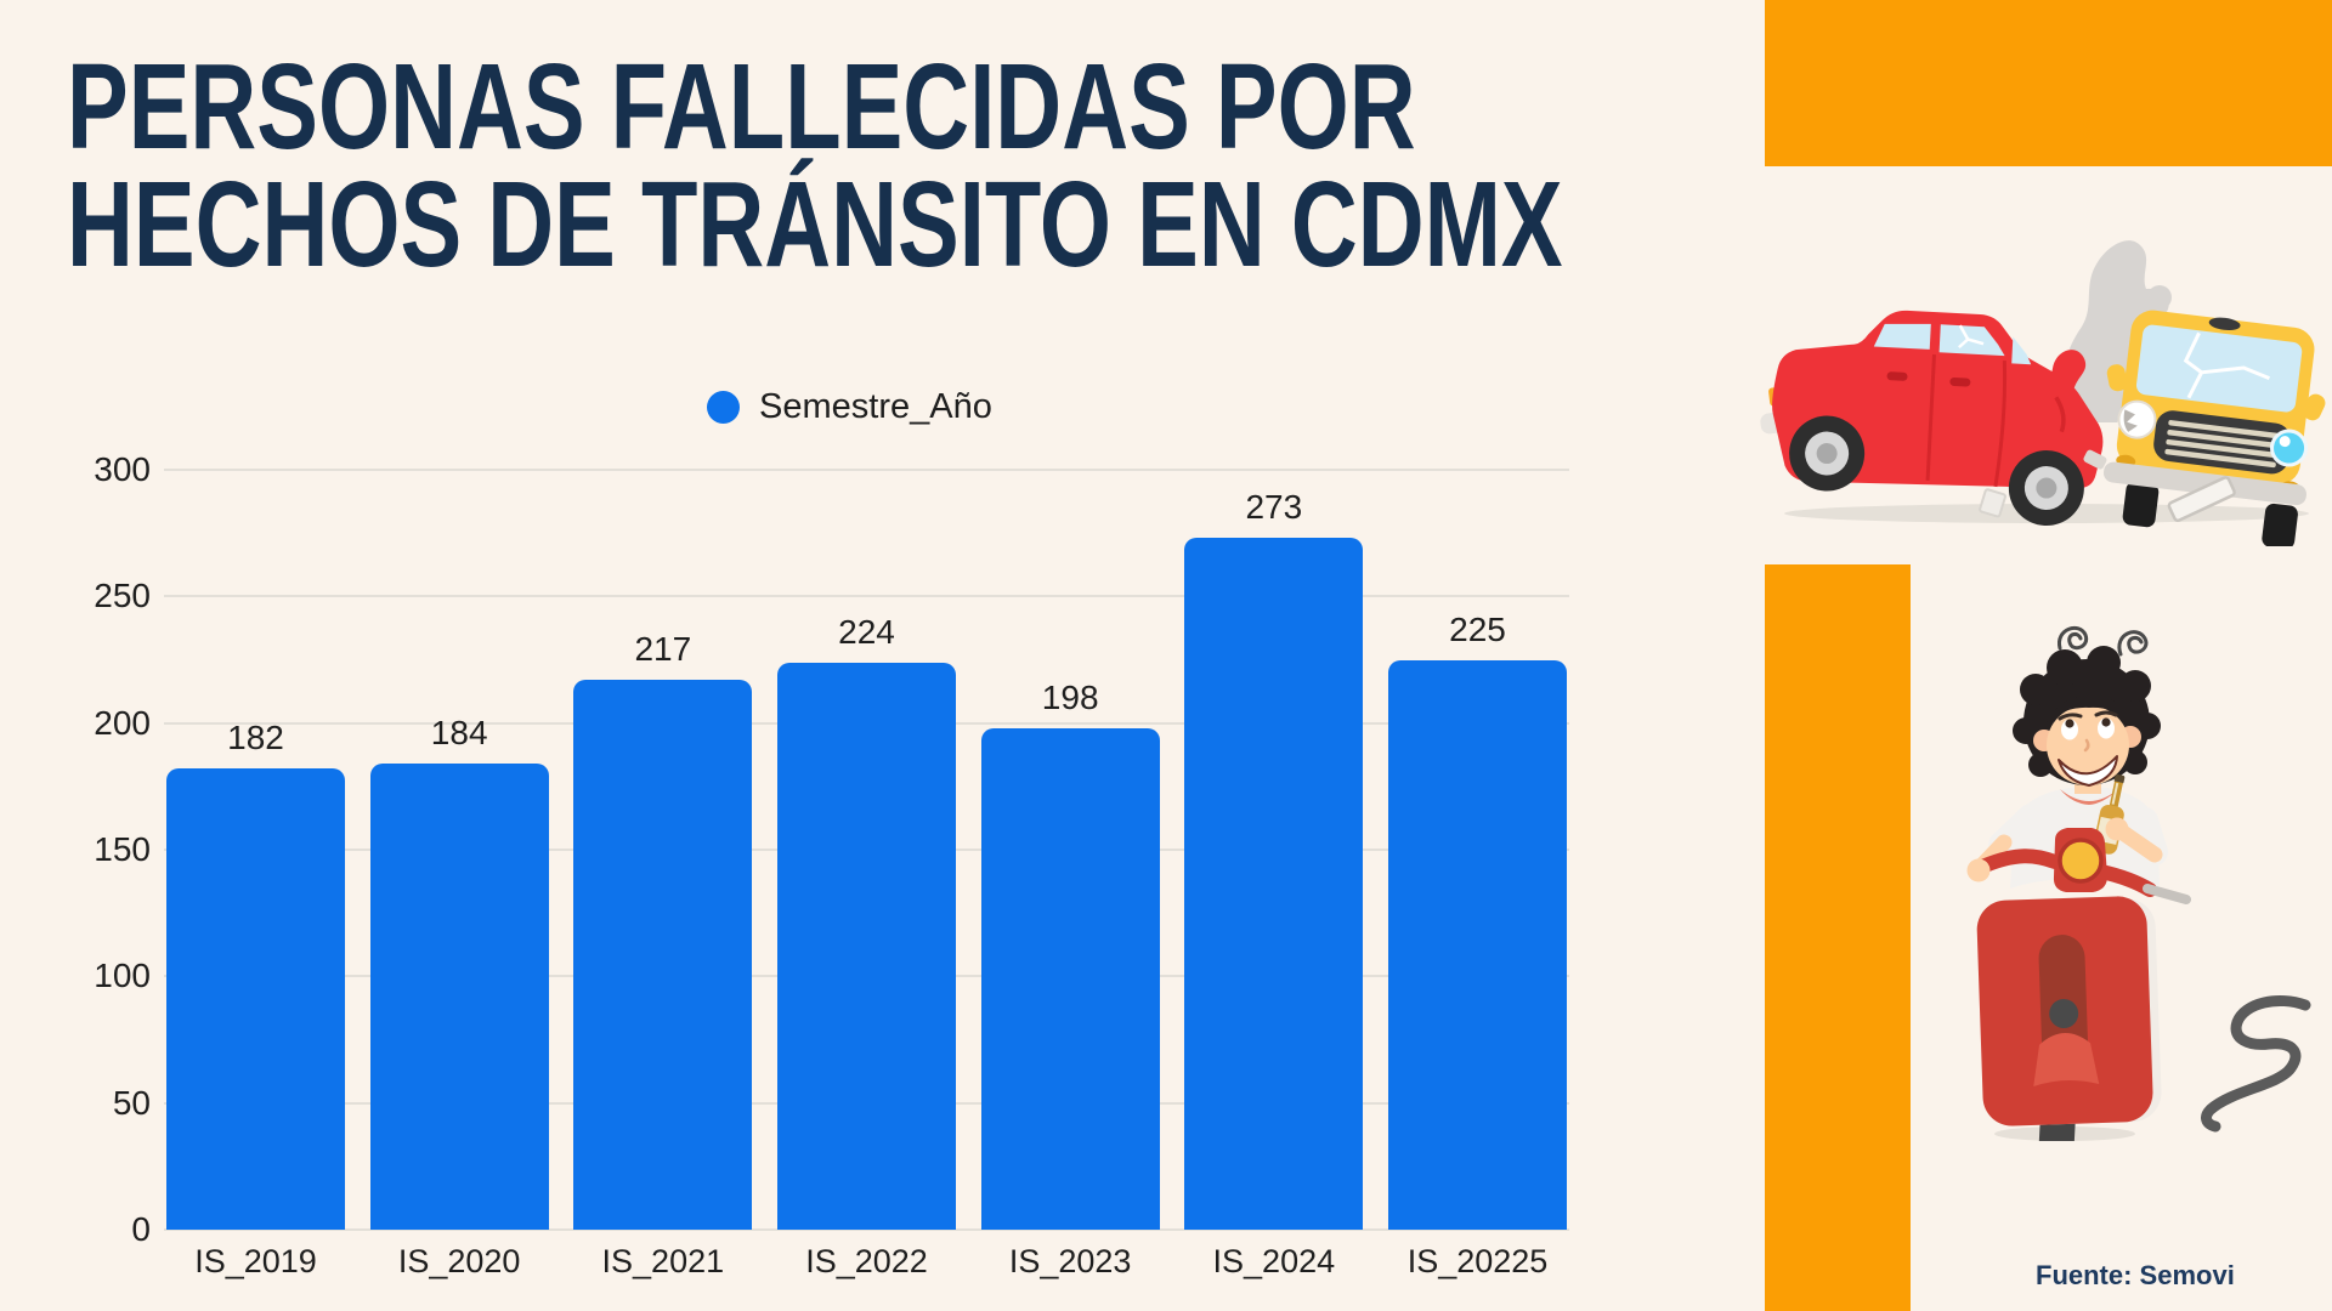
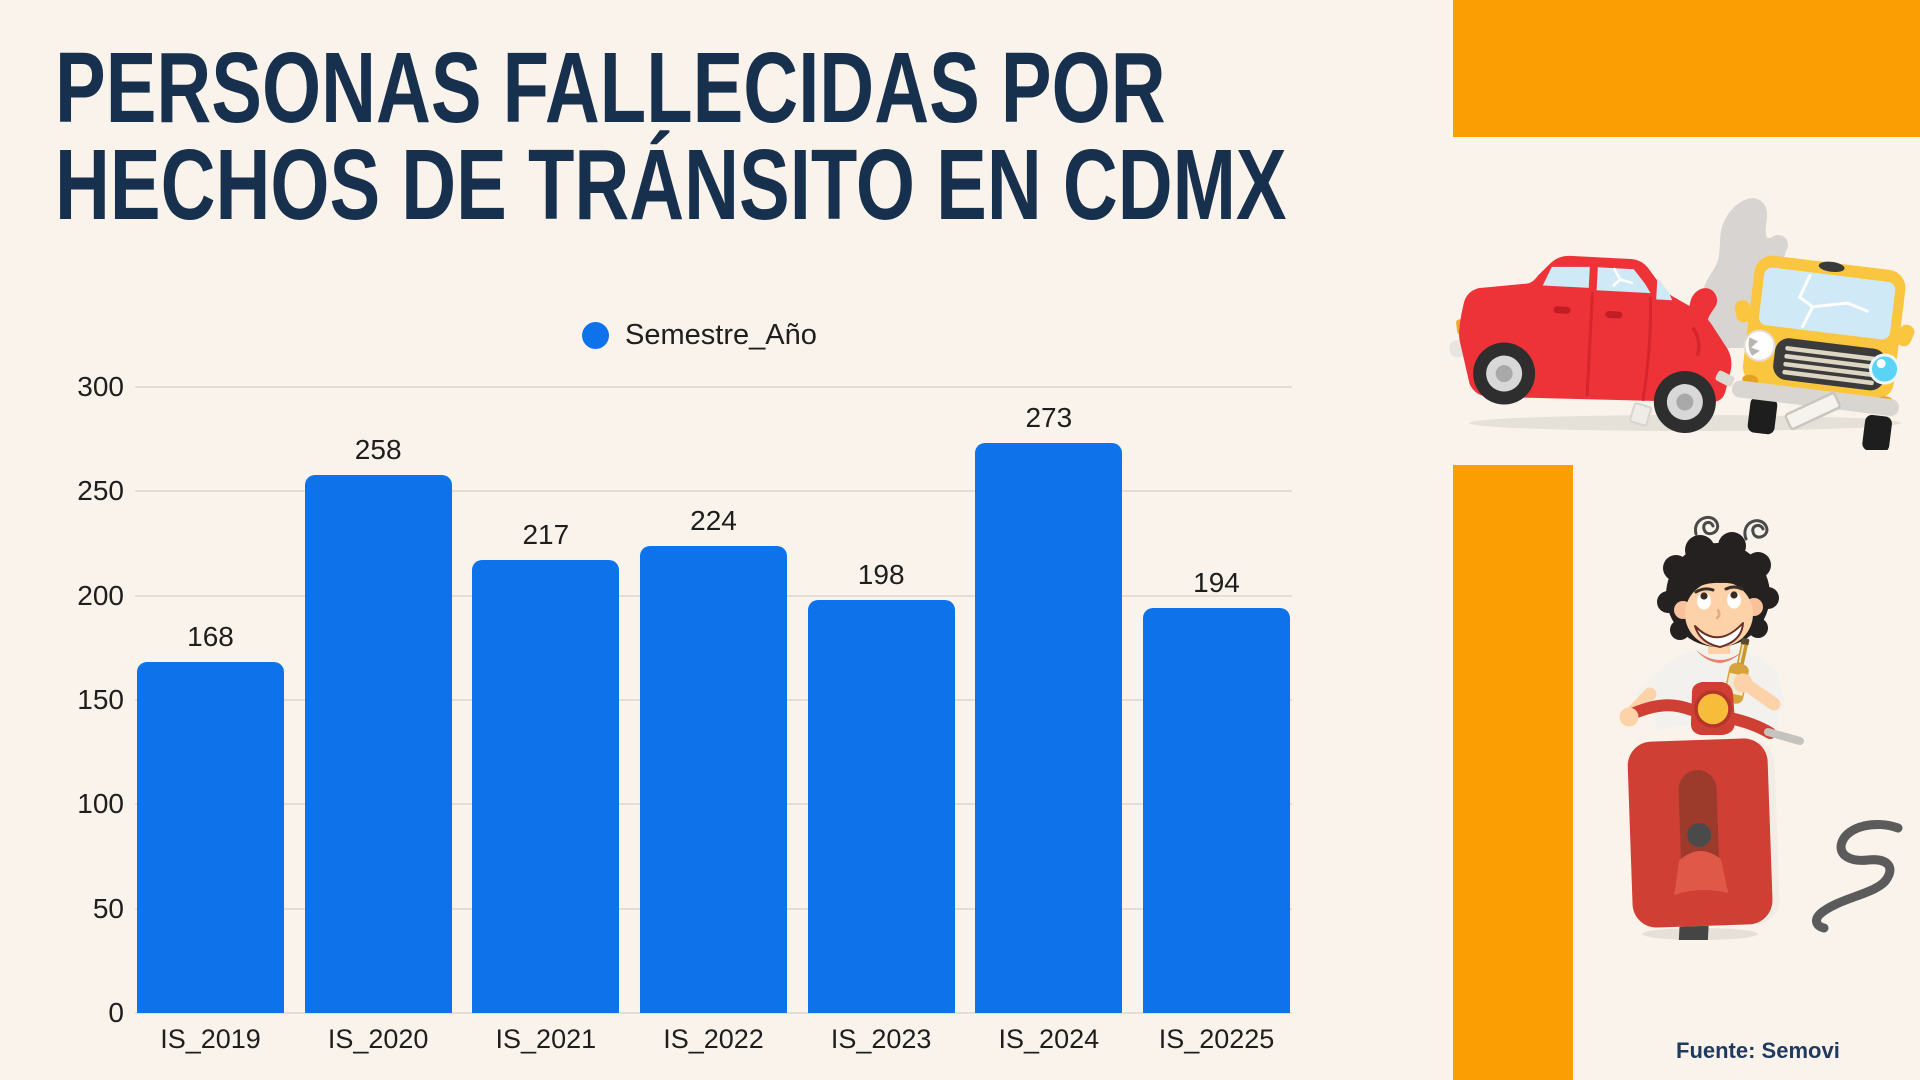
IS_2019: 182 -> 168
IS_2020: 184 -> 258
IS_20225: 225 -> 194
